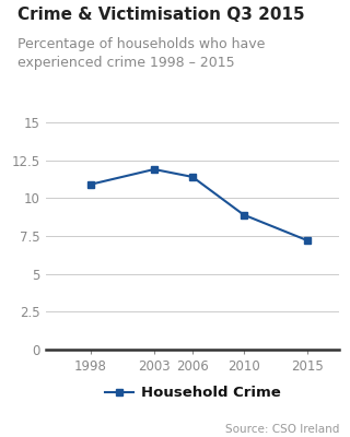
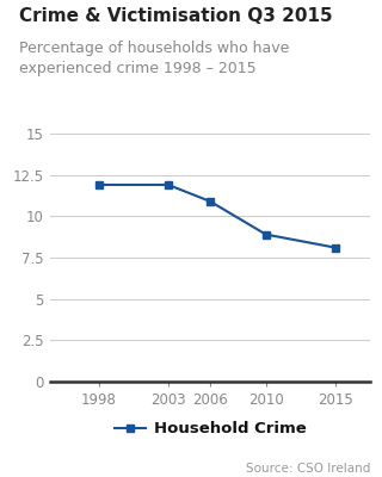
1998: 10.9 -> 11.9
2006: 11.4 -> 10.9
2015: 7.2 -> 8.1
